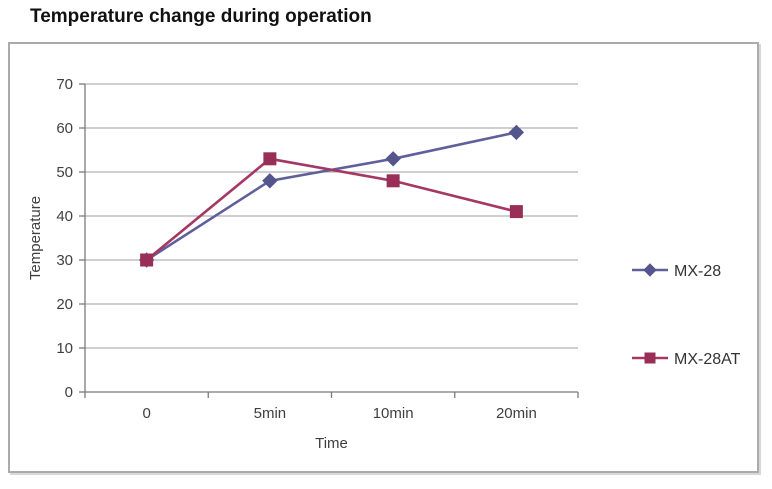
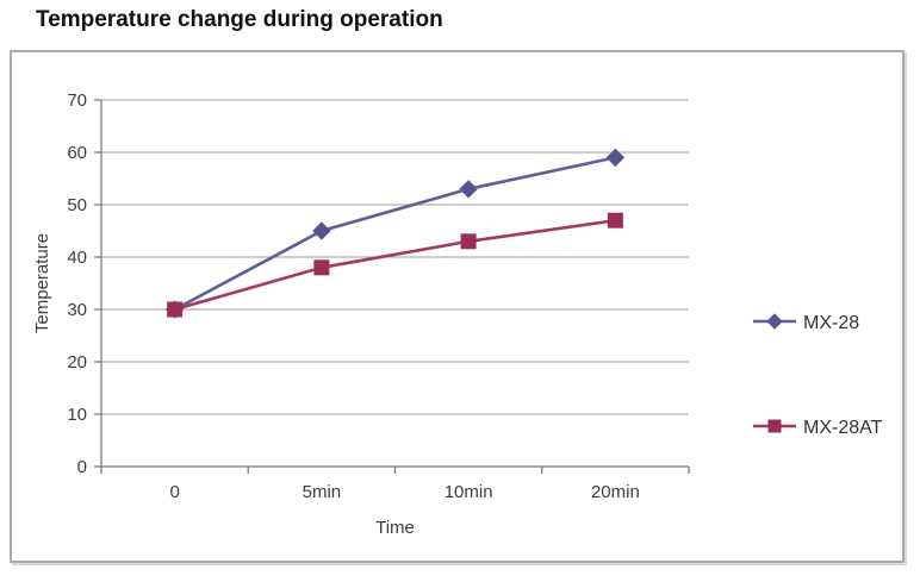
MX-28/5min: 48 -> 45
MX-28AT/5min: 53 -> 38
MX-28AT/10min: 48 -> 43
MX-28AT/20min: 41 -> 47
